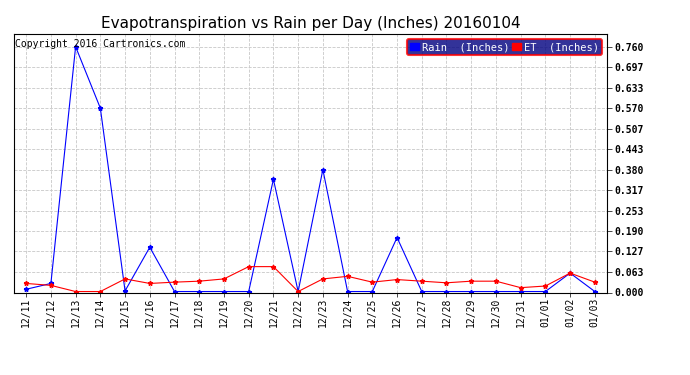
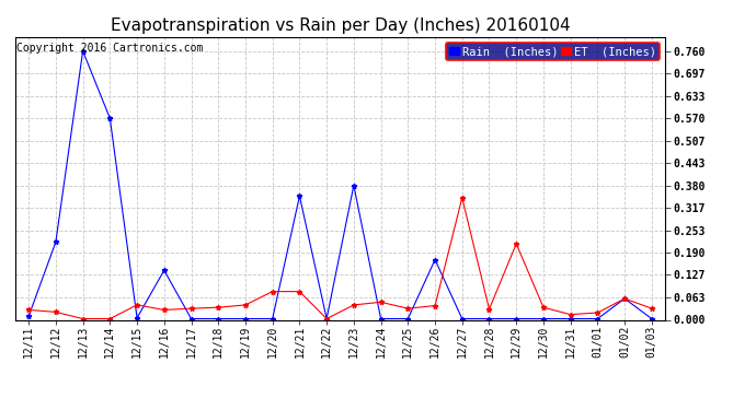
Rain (Inches)/12/12: 0.028 -> 0.220
ET (Inches)/12/27: 0.035 -> 0.345
ET (Inches)/12/29: 0.035 -> 0.215
